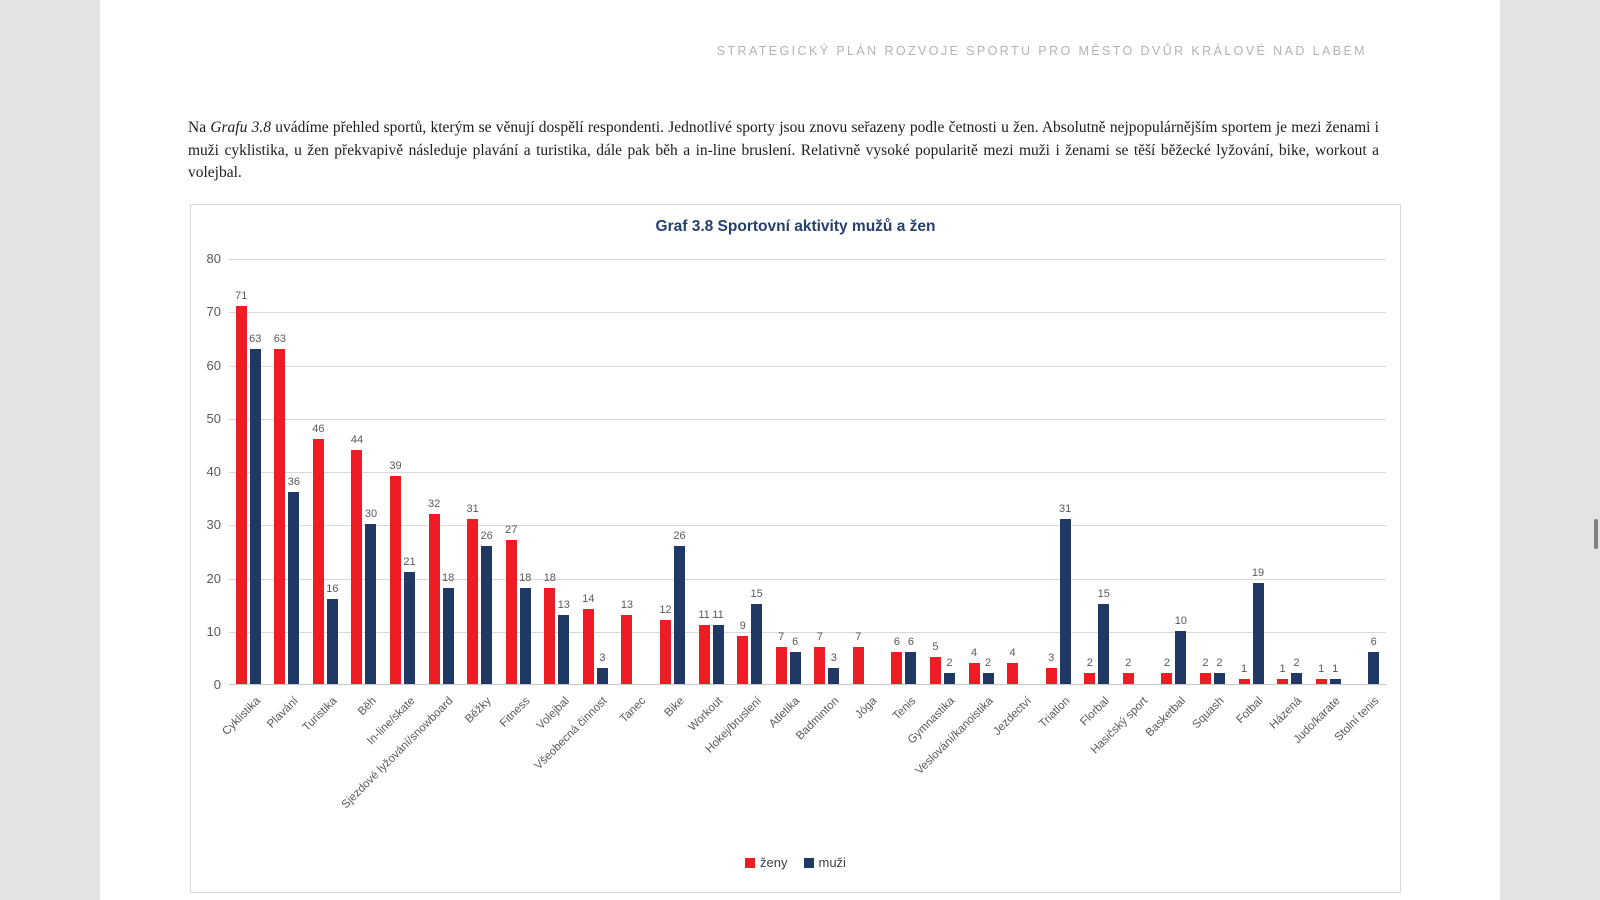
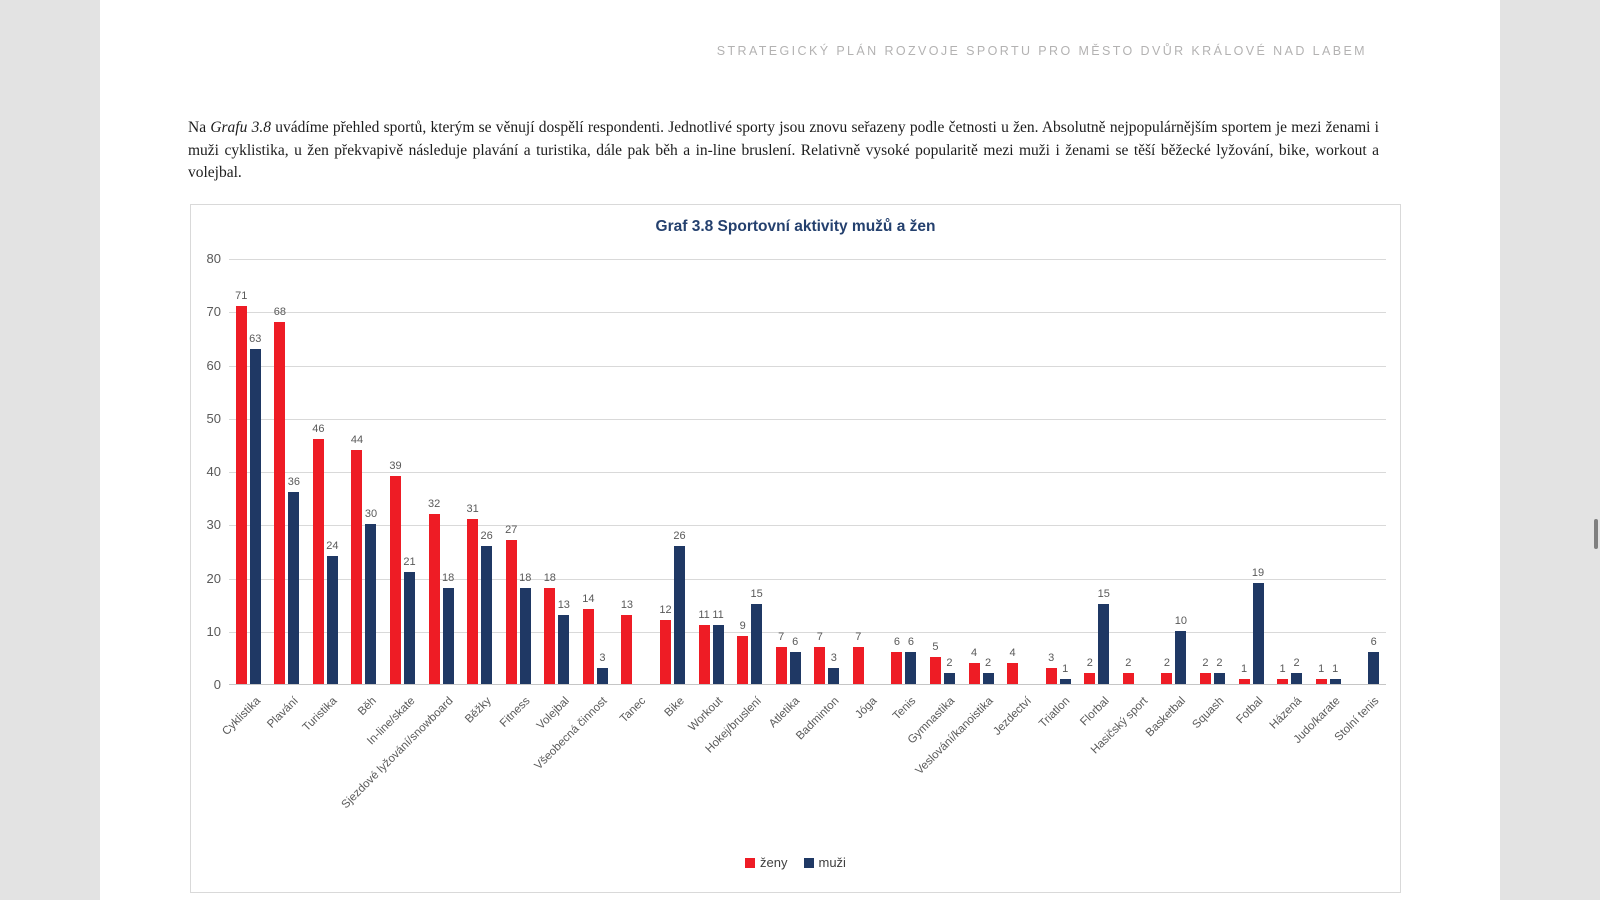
ženy/Plavání: 63 -> 68
muži/Turistika: 16 -> 24
muži/Triatlon: 31 -> 1
